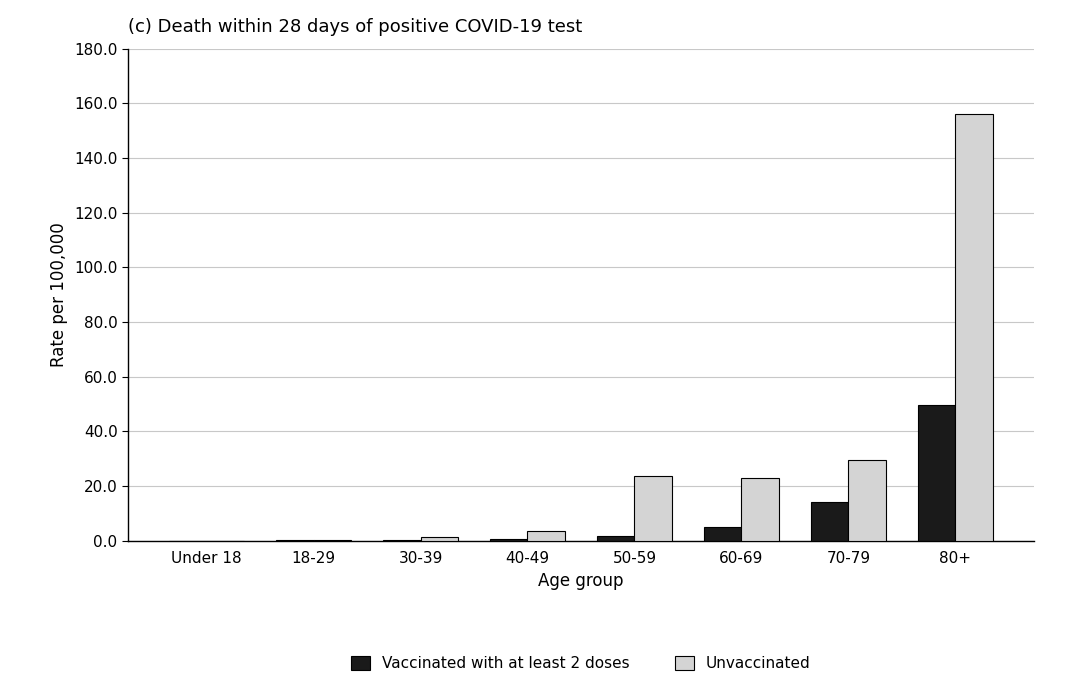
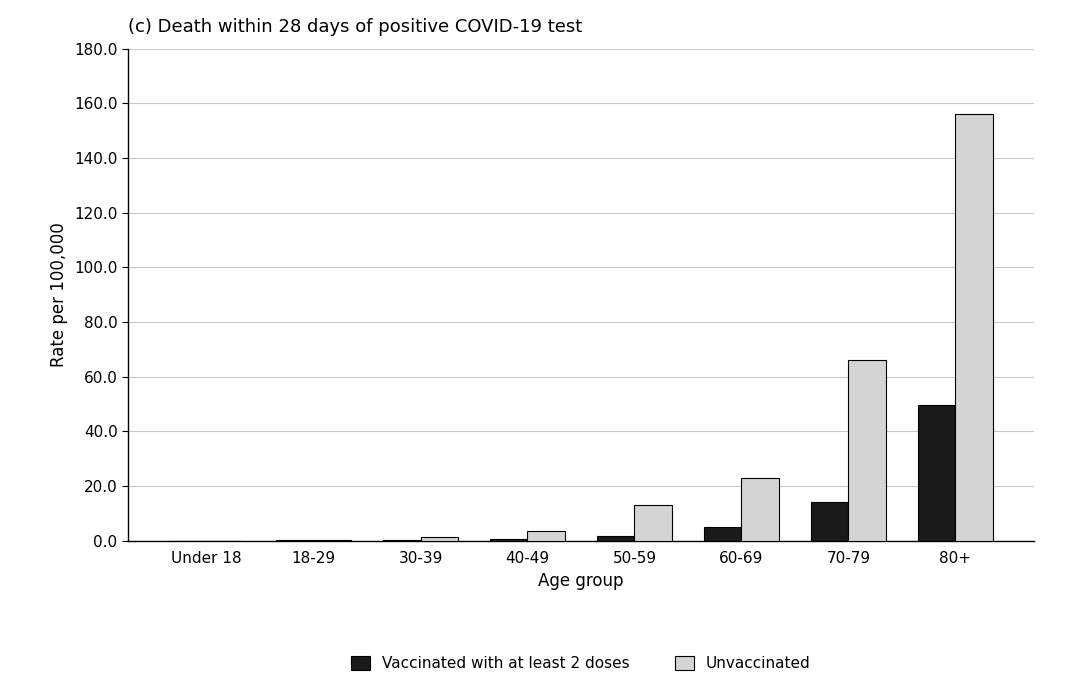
Unvaccinated/50-59: 23.5 -> 13.0
Unvaccinated/70-79: 29.5 -> 66.0
